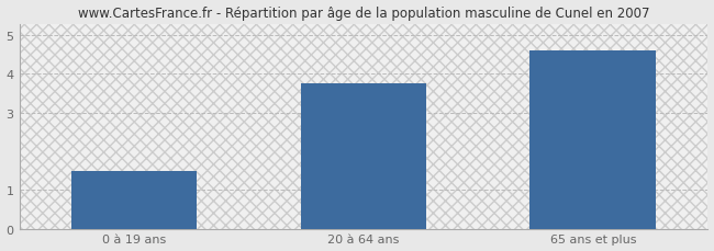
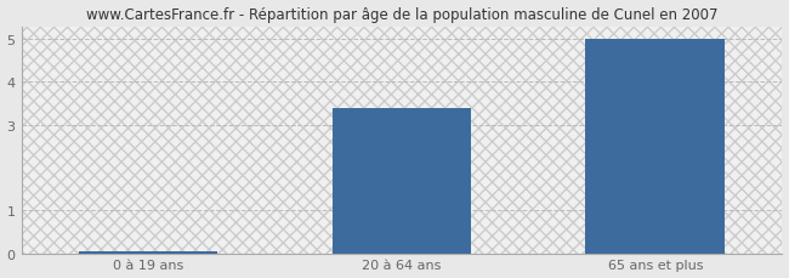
0 à 19 ans: 1.50 -> 0.04
20 à 64 ans: 3.75 -> 3.40
65 ans et plus: 4.60 -> 5.00
